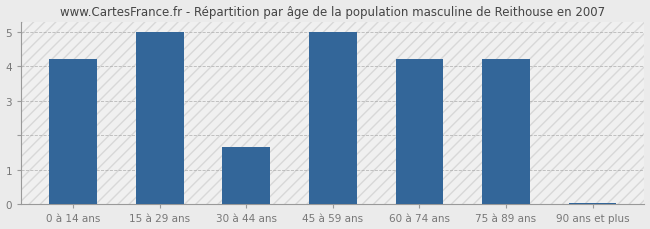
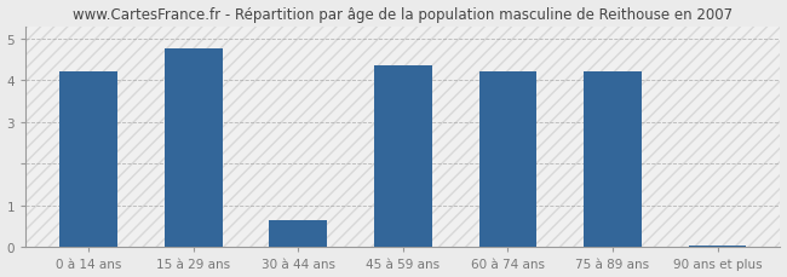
15 à 29 ans: 5.00 -> 4.75
30 à 44 ans: 1.65 -> 0.65
45 à 59 ans: 5.00 -> 4.35
